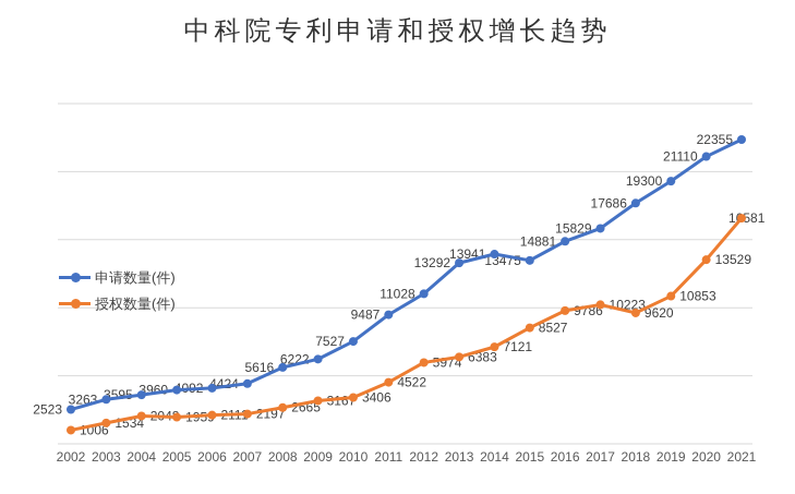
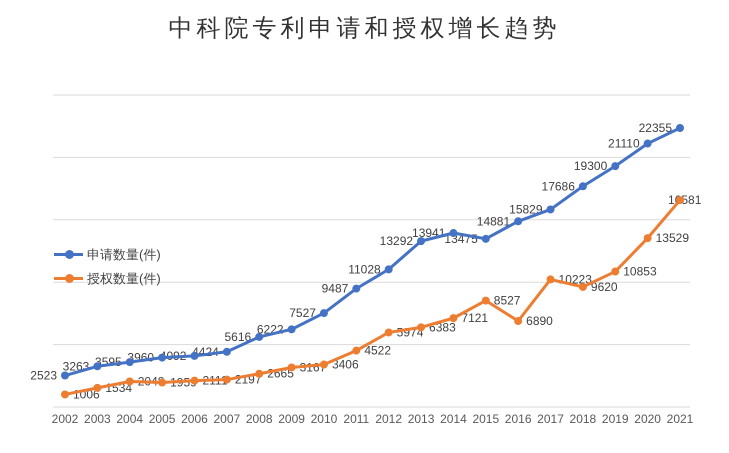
授权数量(件)/2016: 9786 -> 6890
